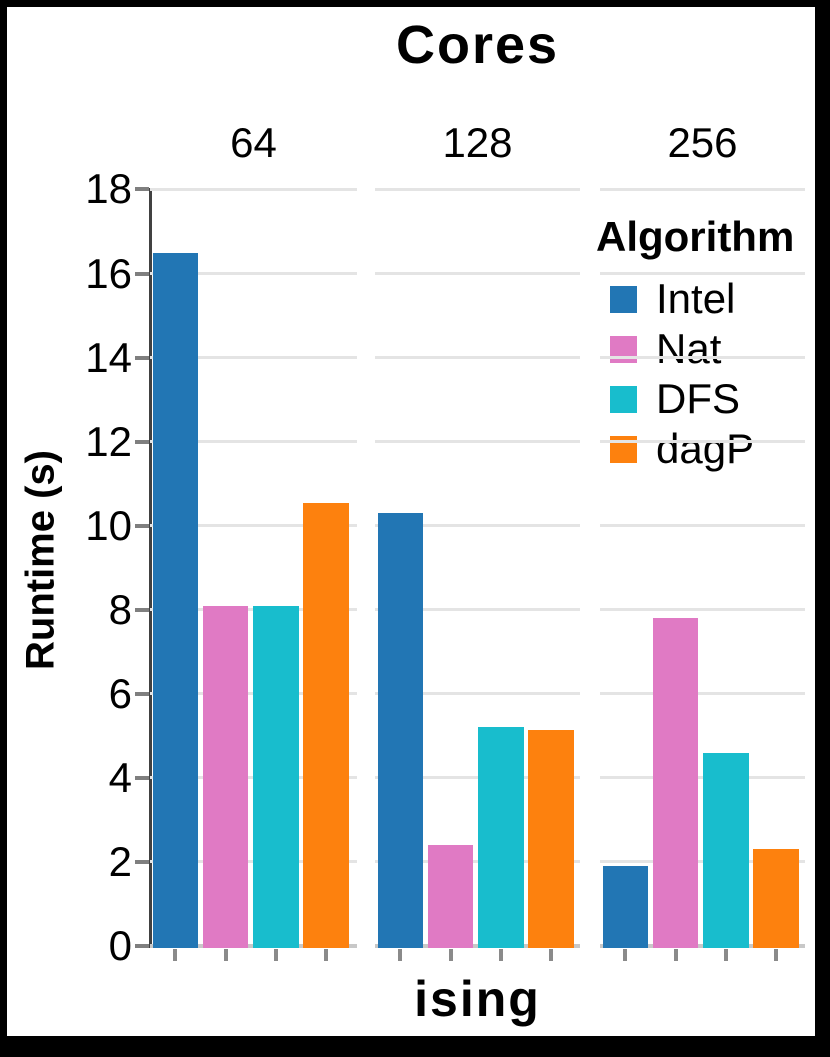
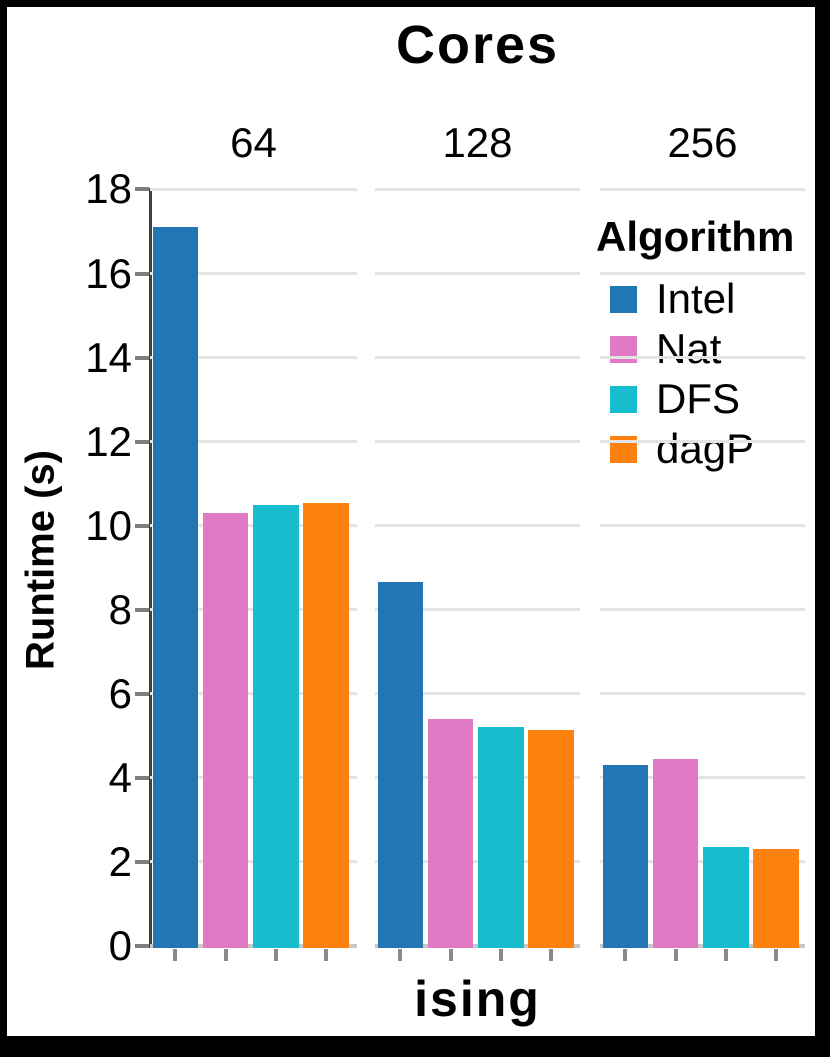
Intel/64: 16.5 -> 17.1
Nat/64: 8.1 -> 10.3
DFS/64: 8.1 -> 10.5
Intel/128: 10.3 -> 8.7
Nat/128: 2.4 -> 5.4
Intel/256: 1.9 -> 4.3
Nat/256: 7.8 -> 4.5
DFS/256: 4.6 -> 2.4
